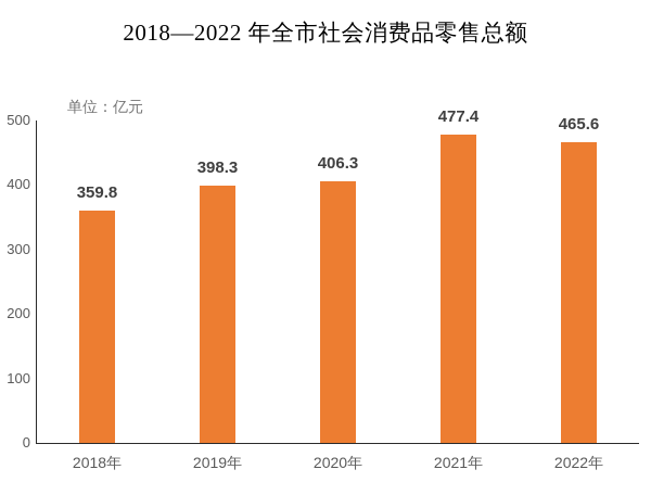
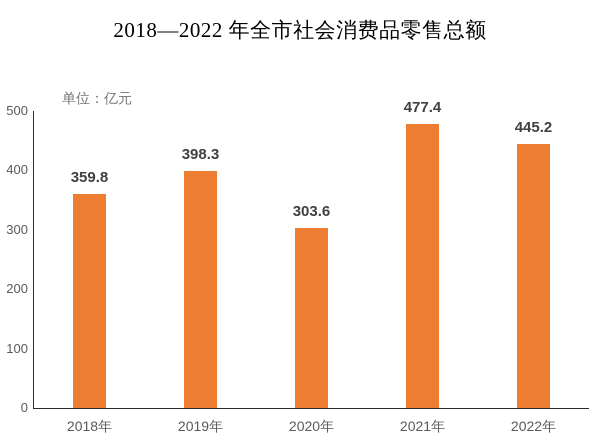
2020年: 406.3 -> 303.6
2022年: 465.6 -> 445.2
